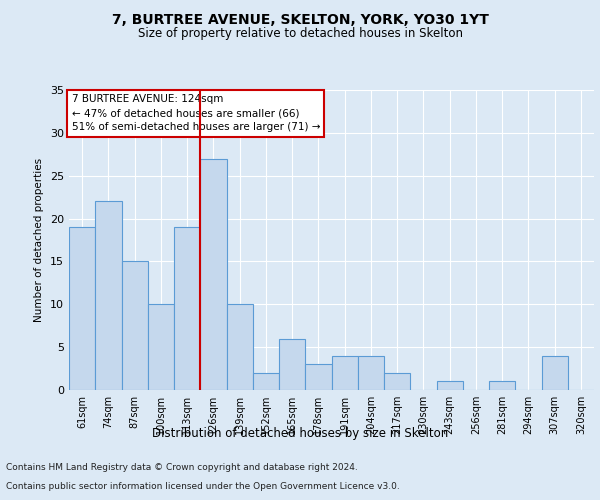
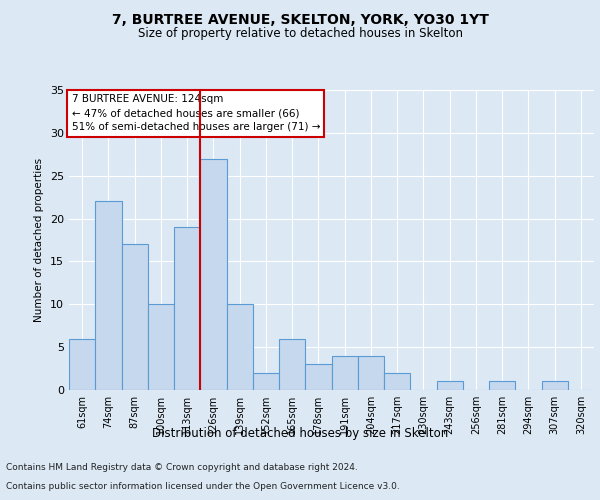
61sqm: 19 -> 6
87sqm: 15 -> 17
307sqm: 4 -> 1
